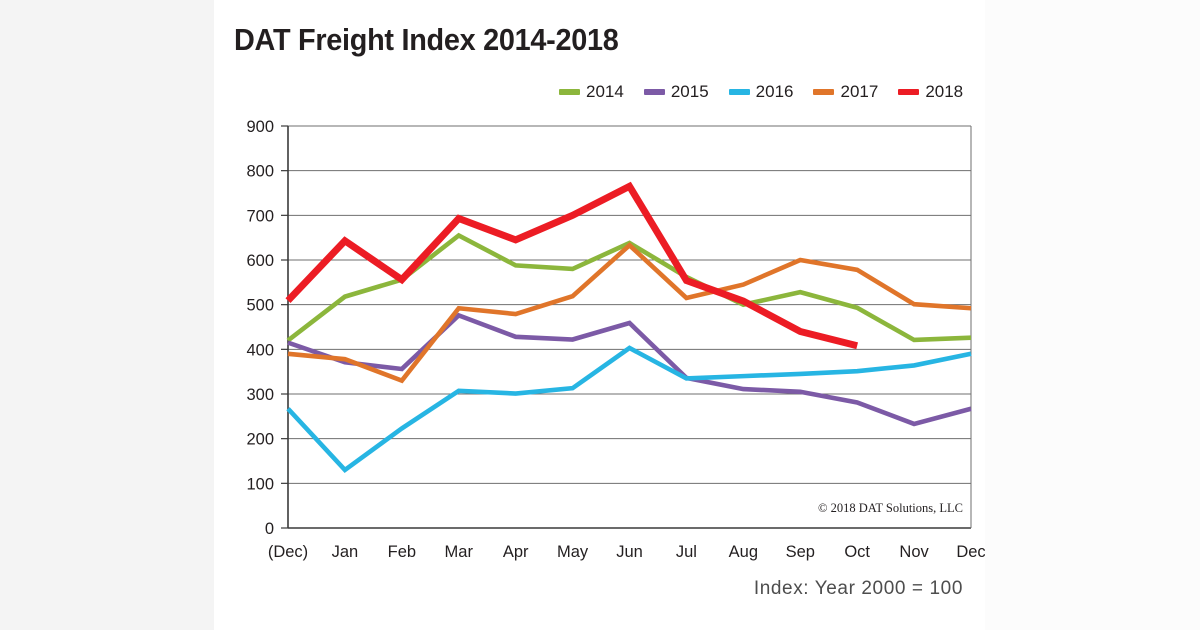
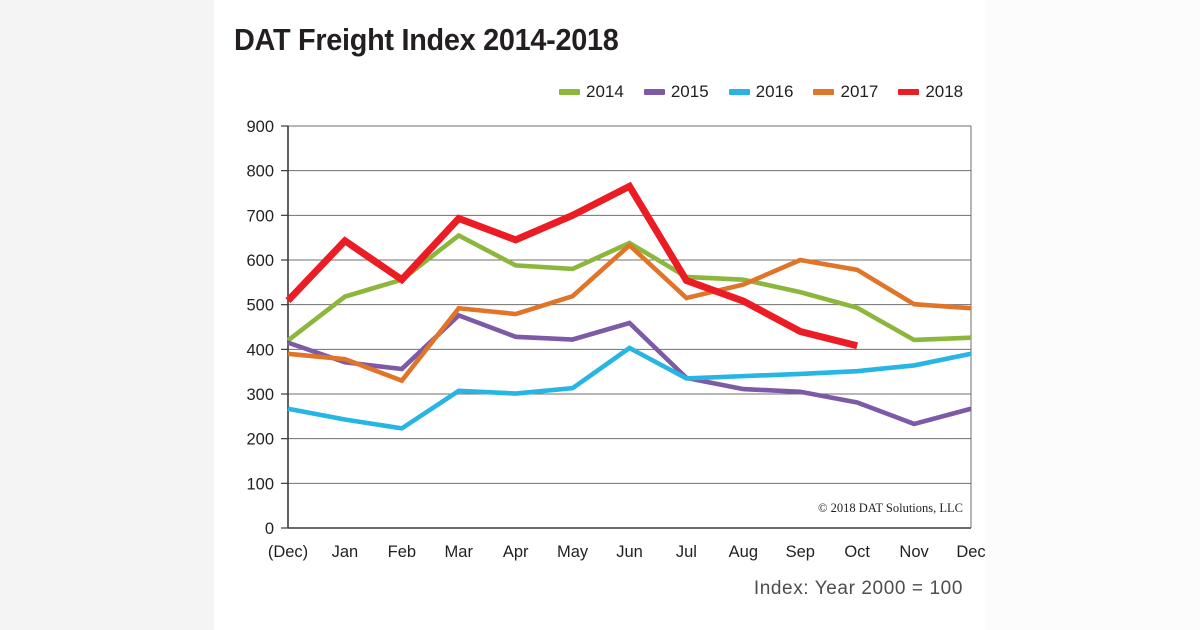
2016/Jan: 130 -> 240
2014/Aug: 500 -> 560
